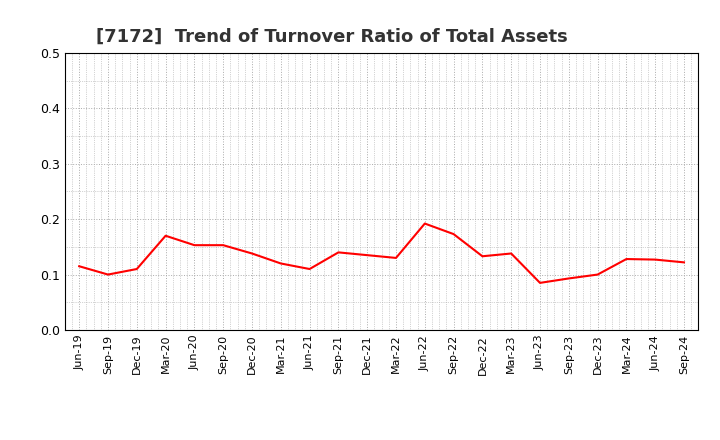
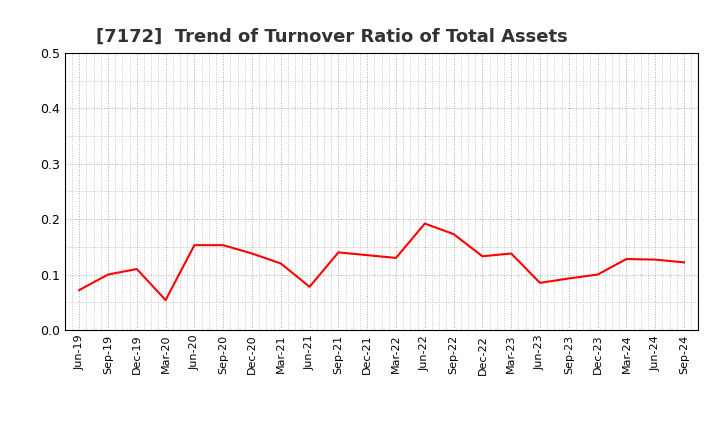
Jun-19: 0.115 -> 0.072
Mar-20: 0.170 -> 0.054
Jun-21: 0.110 -> 0.078
